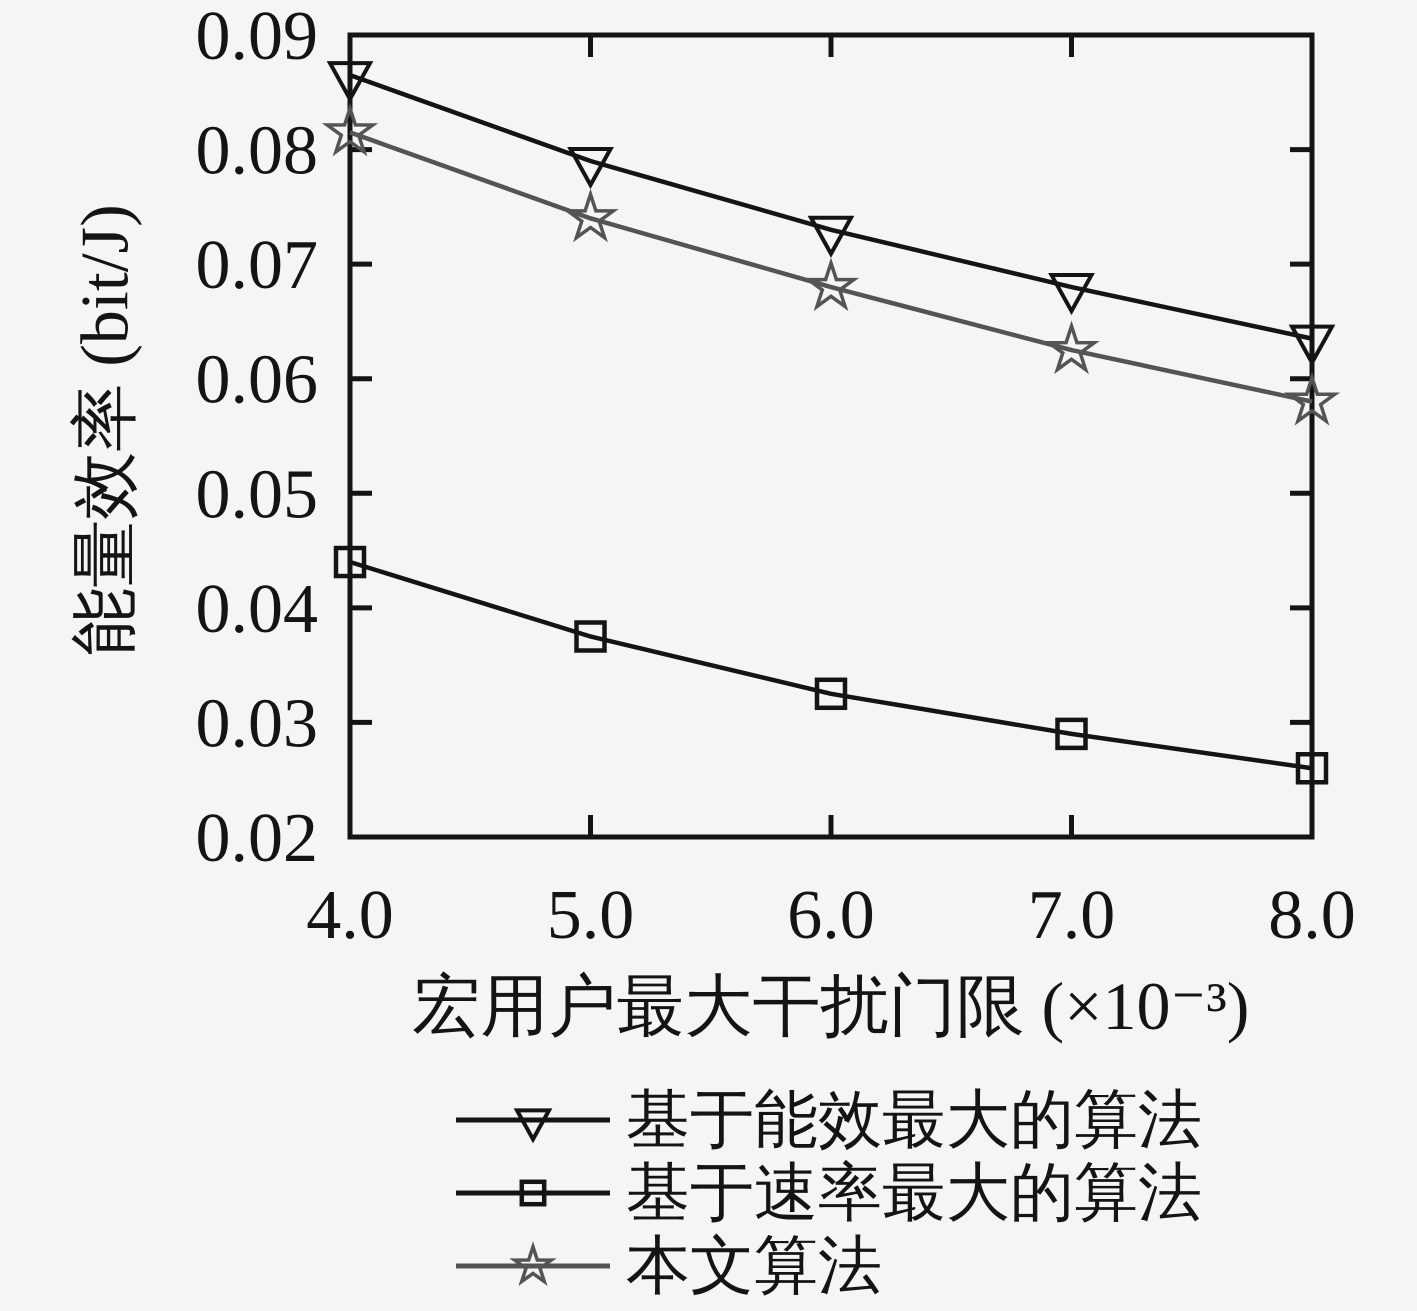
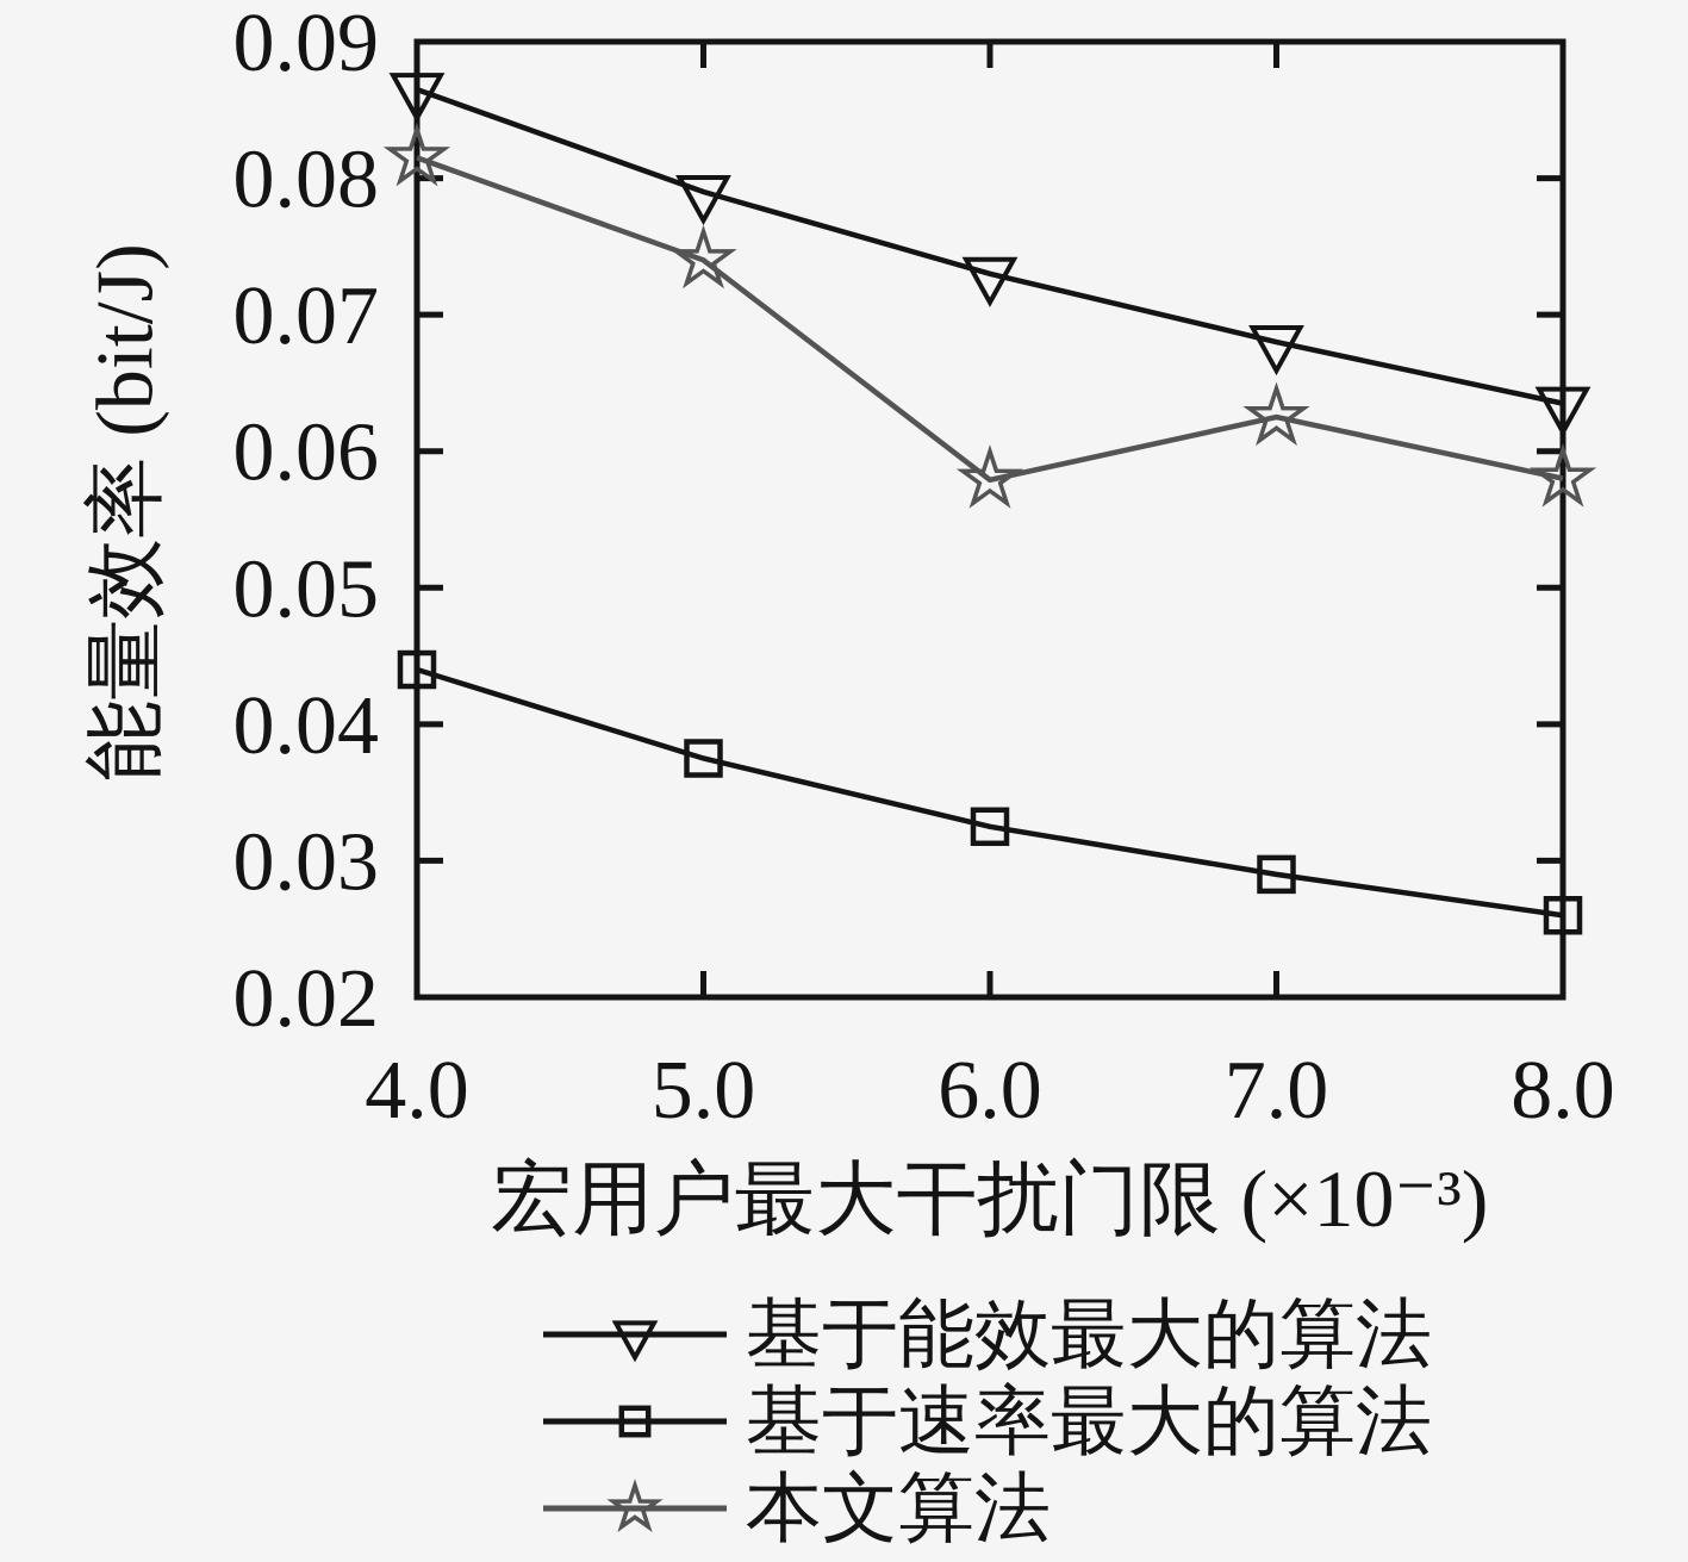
本文算法/6.0: 0.0680 -> 0.0579
